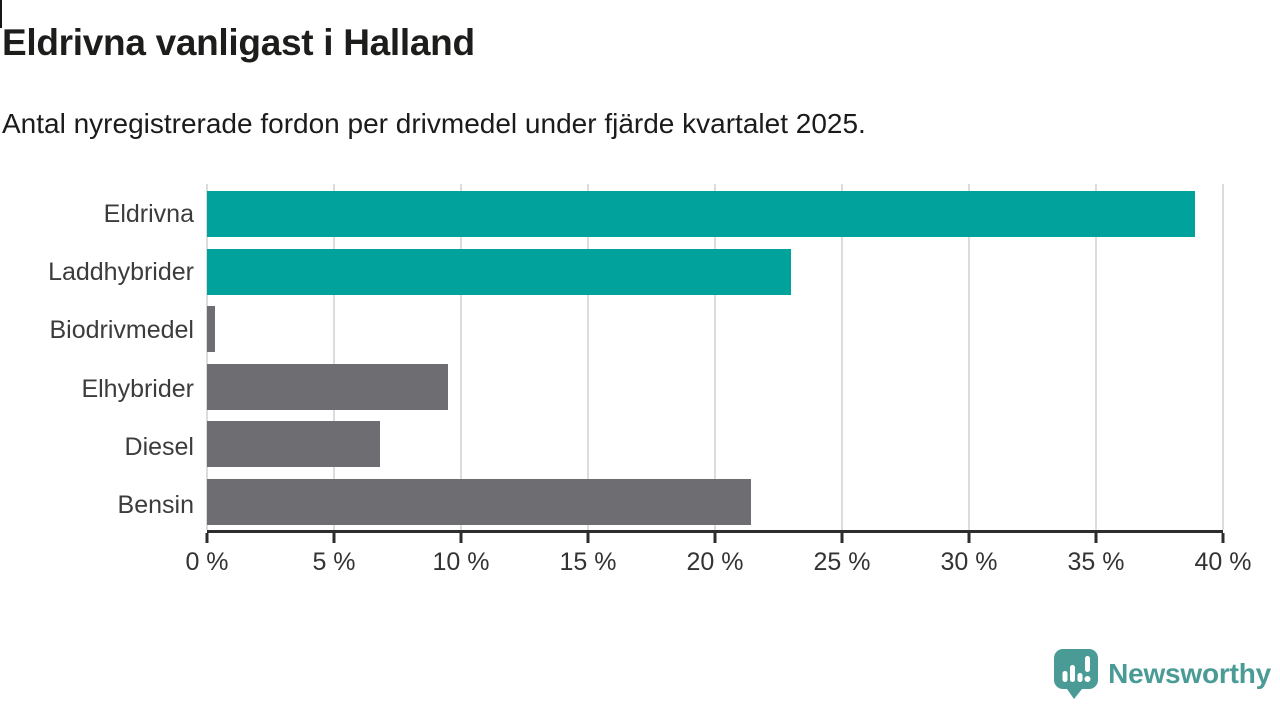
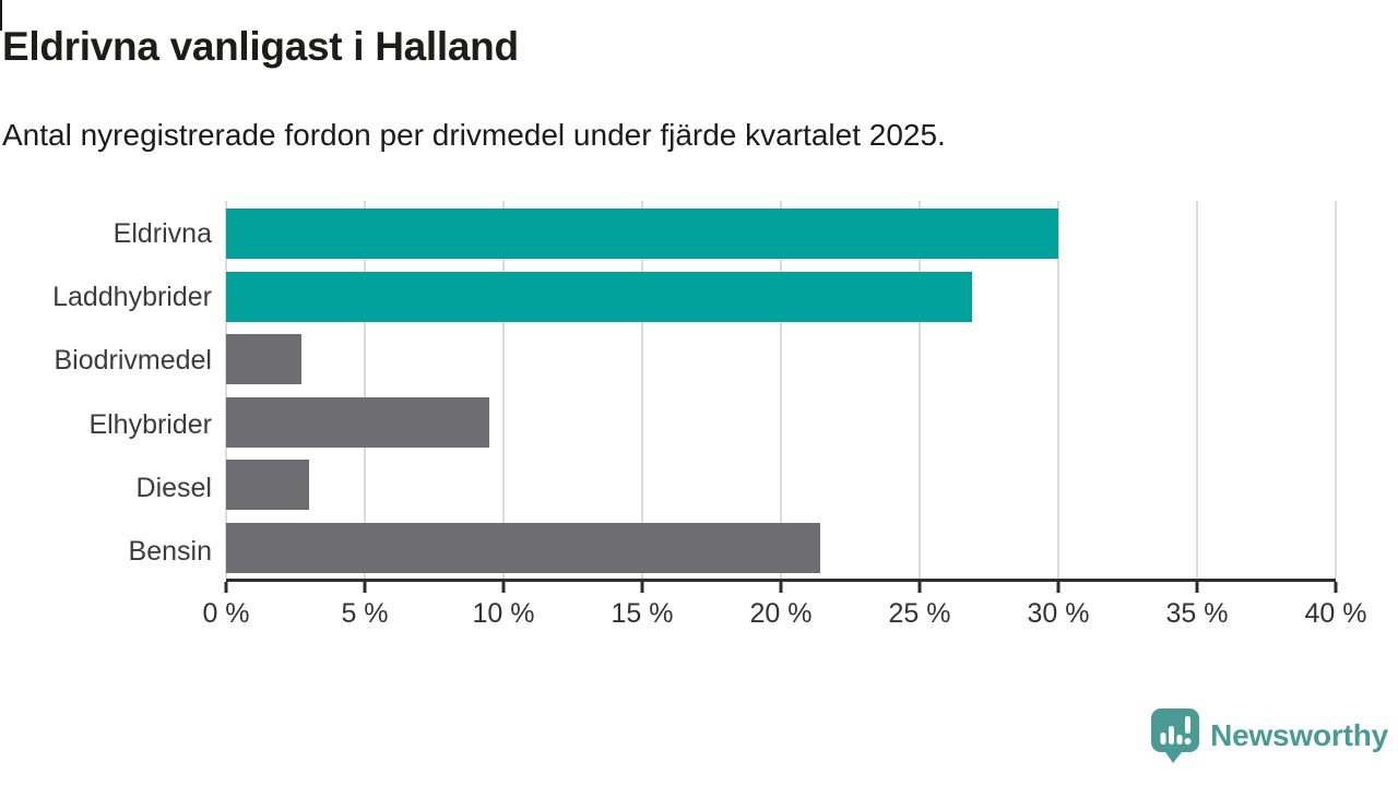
Eldrivna: 38.9% -> 30.0%
Laddhybrider: 23.0% -> 26.9%
Biodrivmedel: 0.3% -> 2.7%
Diesel: 6.8% -> 3.0%
